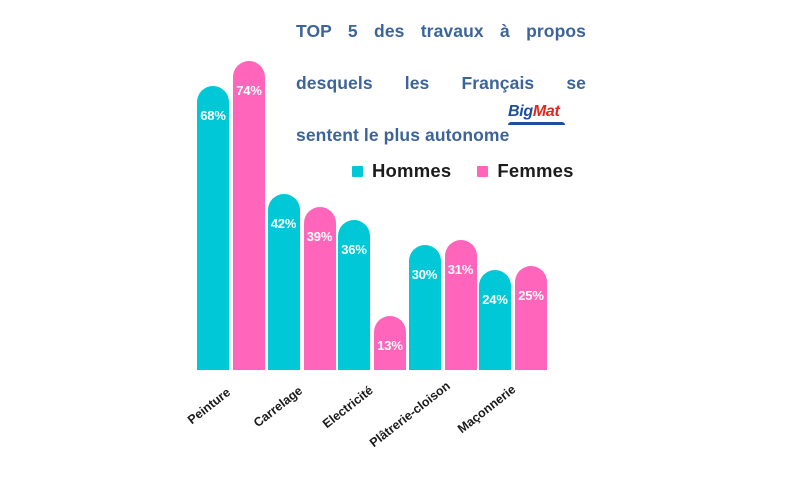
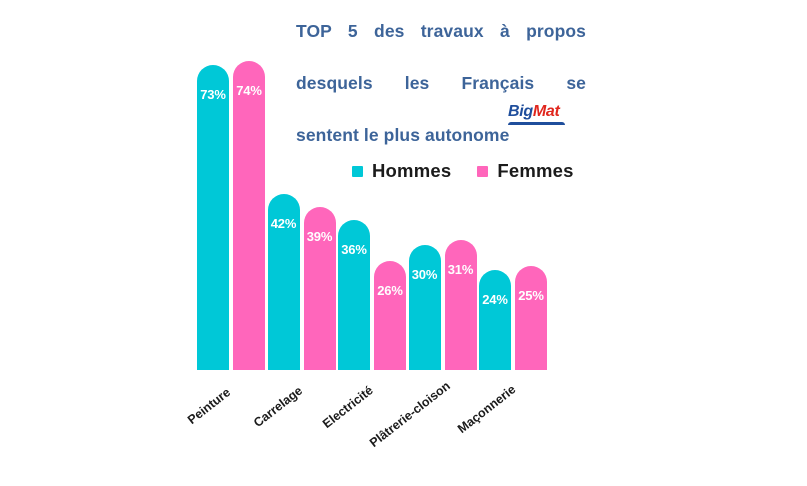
Hommes/Peinture: 68% -> 73%
Femmes/Electricité: 13% -> 26%
